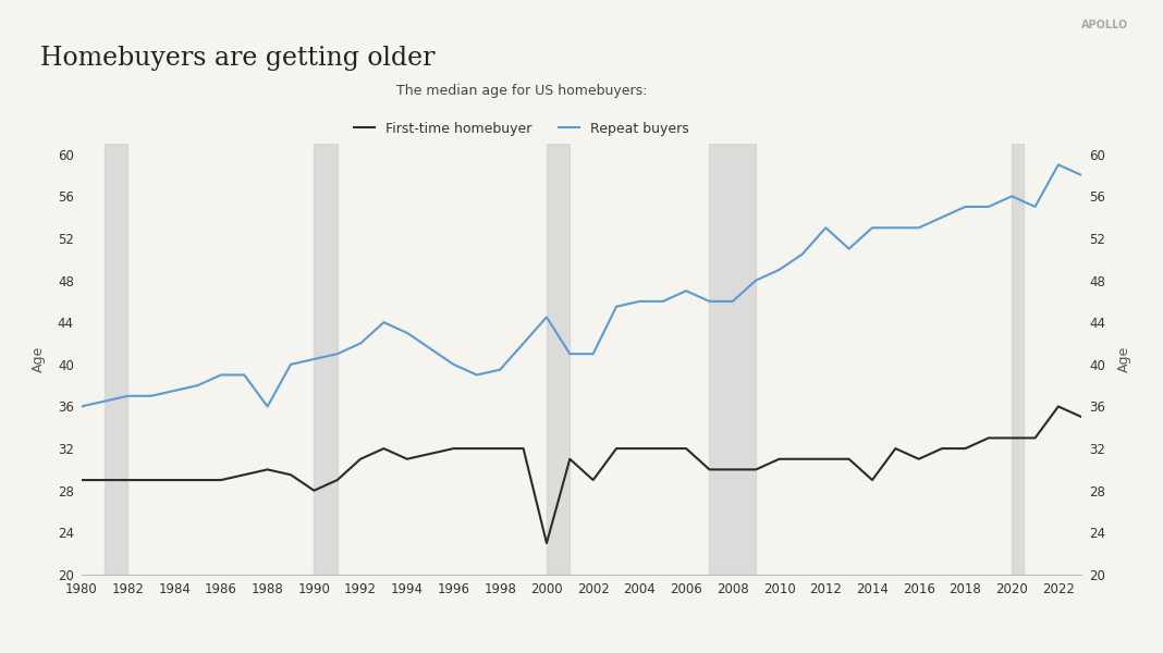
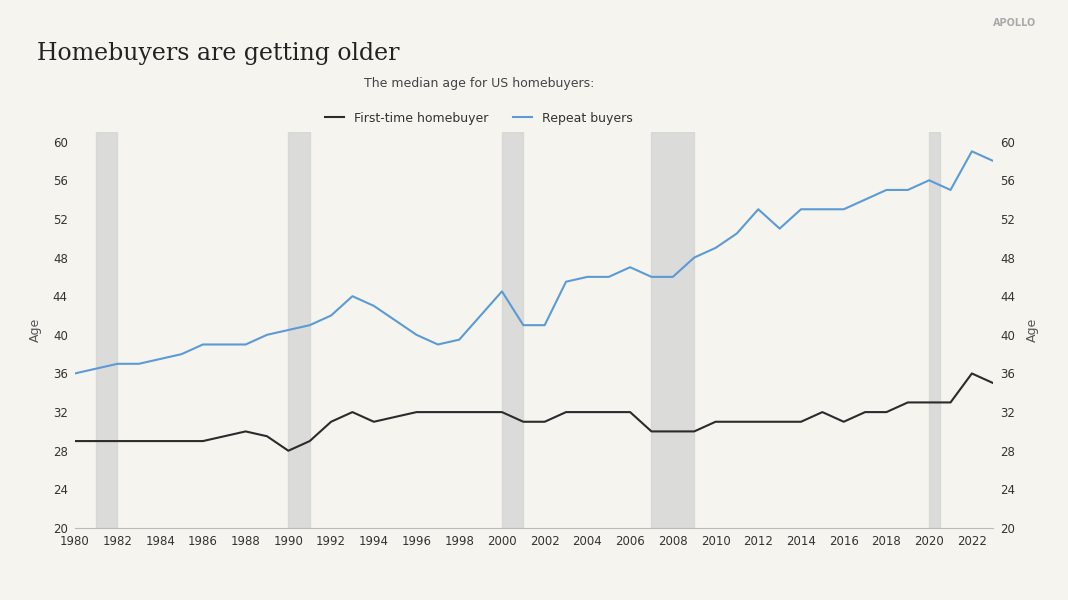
Repeat buyers/1988: 36.0 -> 39.0
First-time homebuyer/2000: 23.0 -> 32.0
First-time homebuyer/2002: 29.0 -> 31.0
First-time homebuyer/2014: 29.0 -> 31.0
